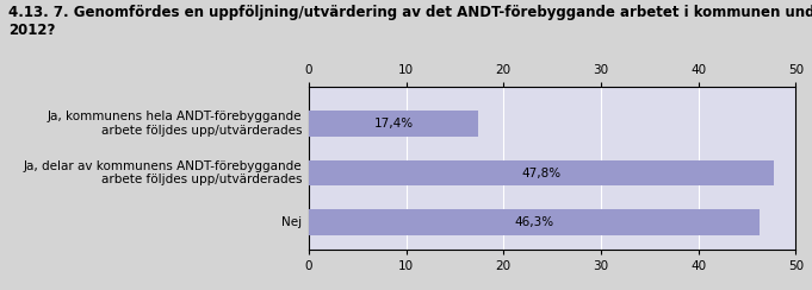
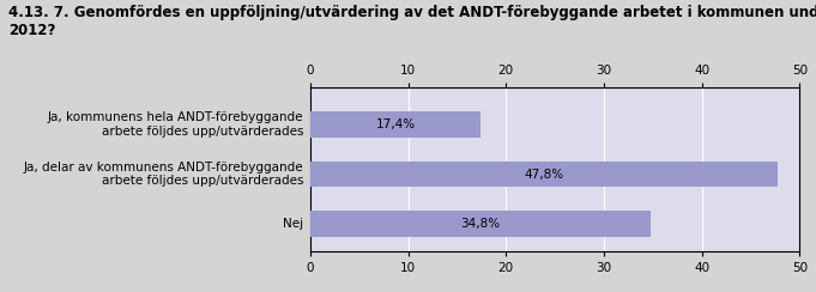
Nej: 46,3% -> 34,8%
